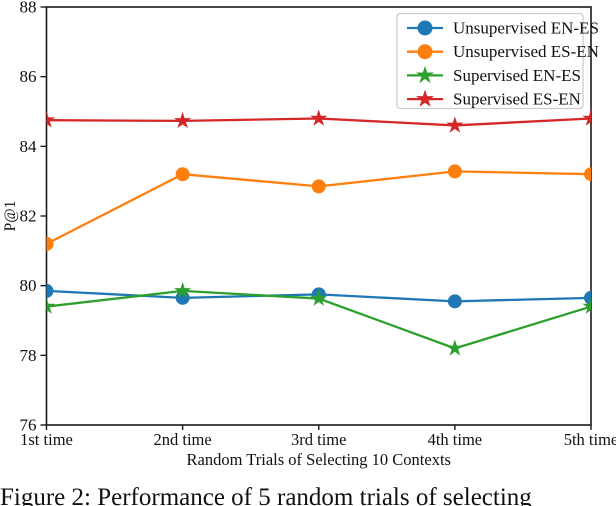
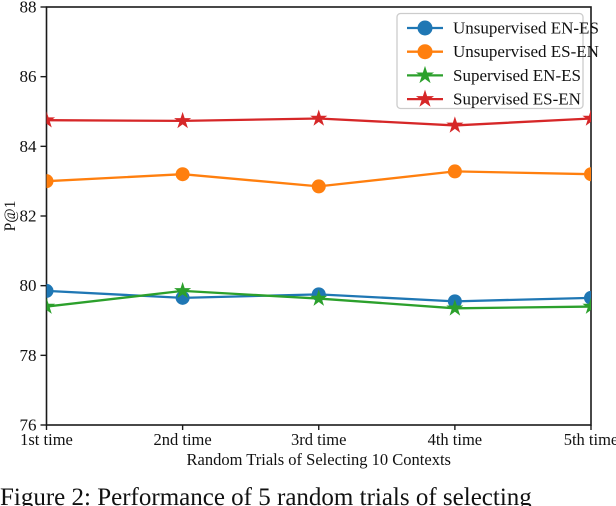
Unsupervised ES-EN/1st time: 81.2 -> 83.0
Supervised EN-ES/4th time: 78.2 -> 79.3
